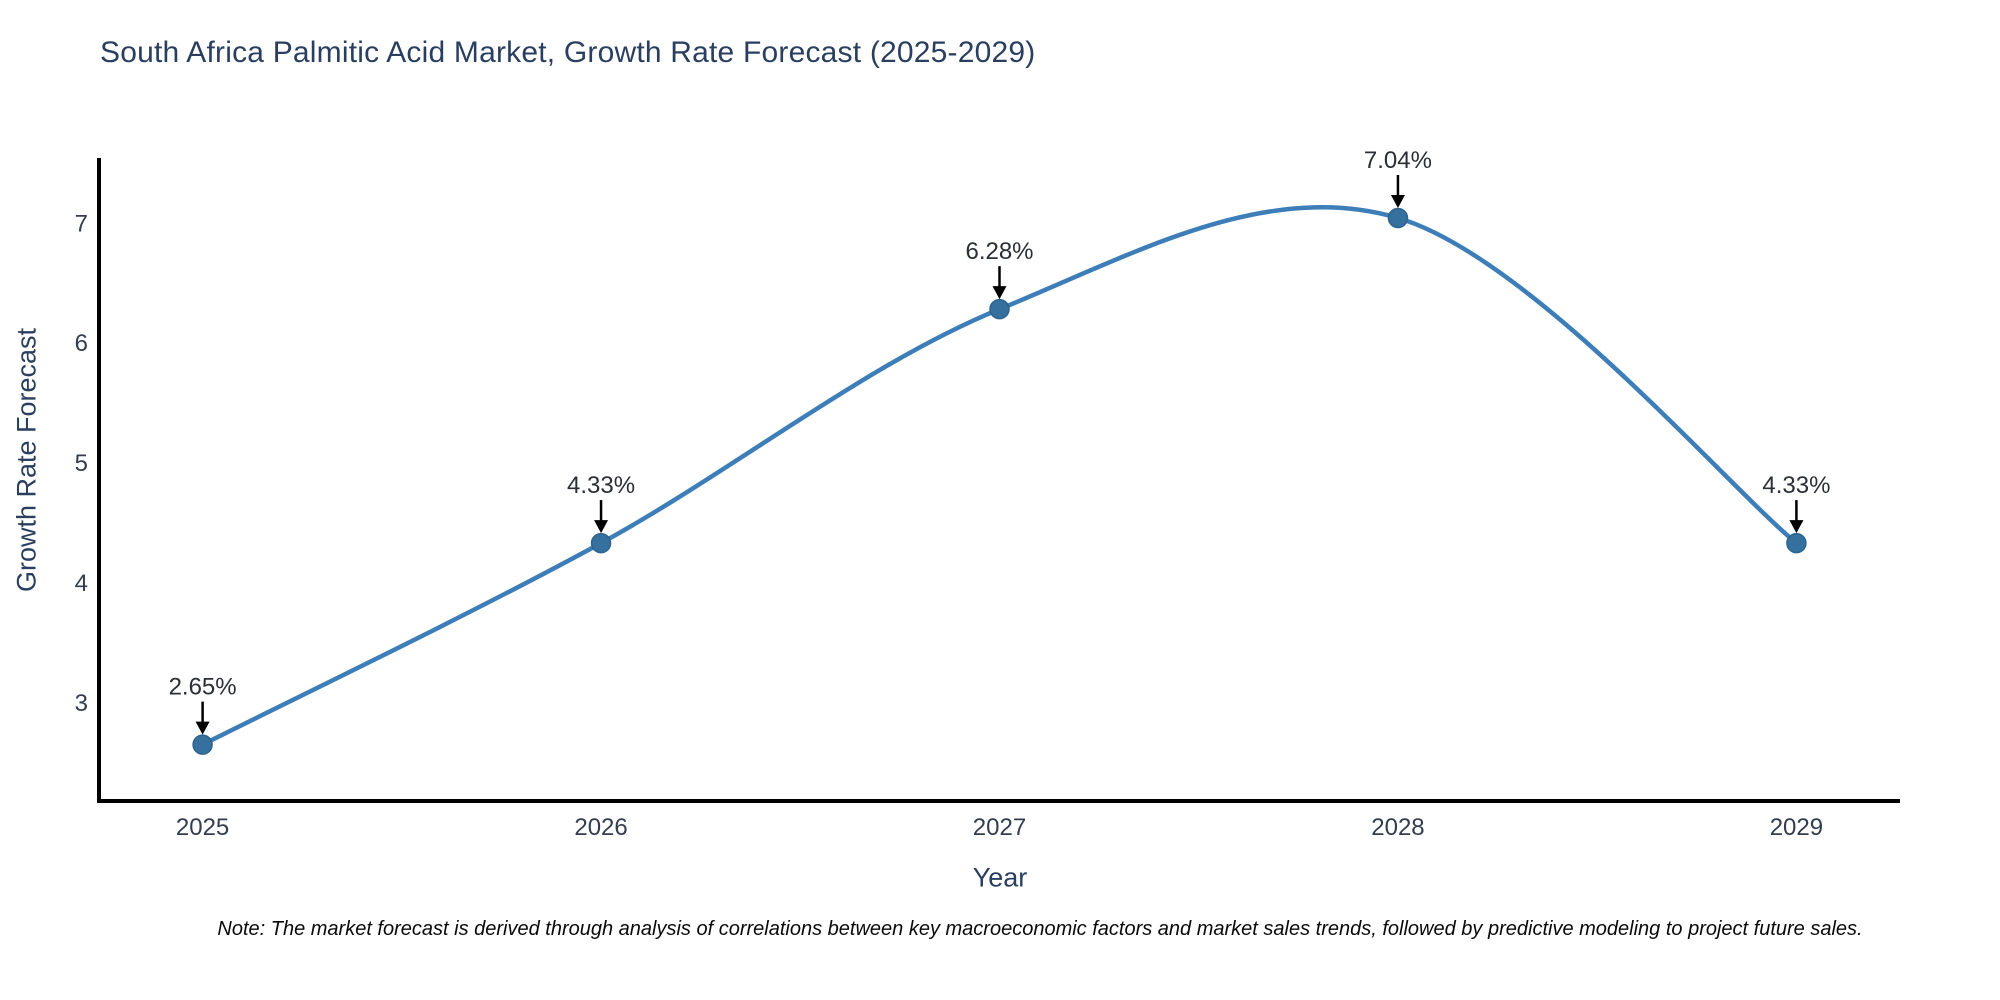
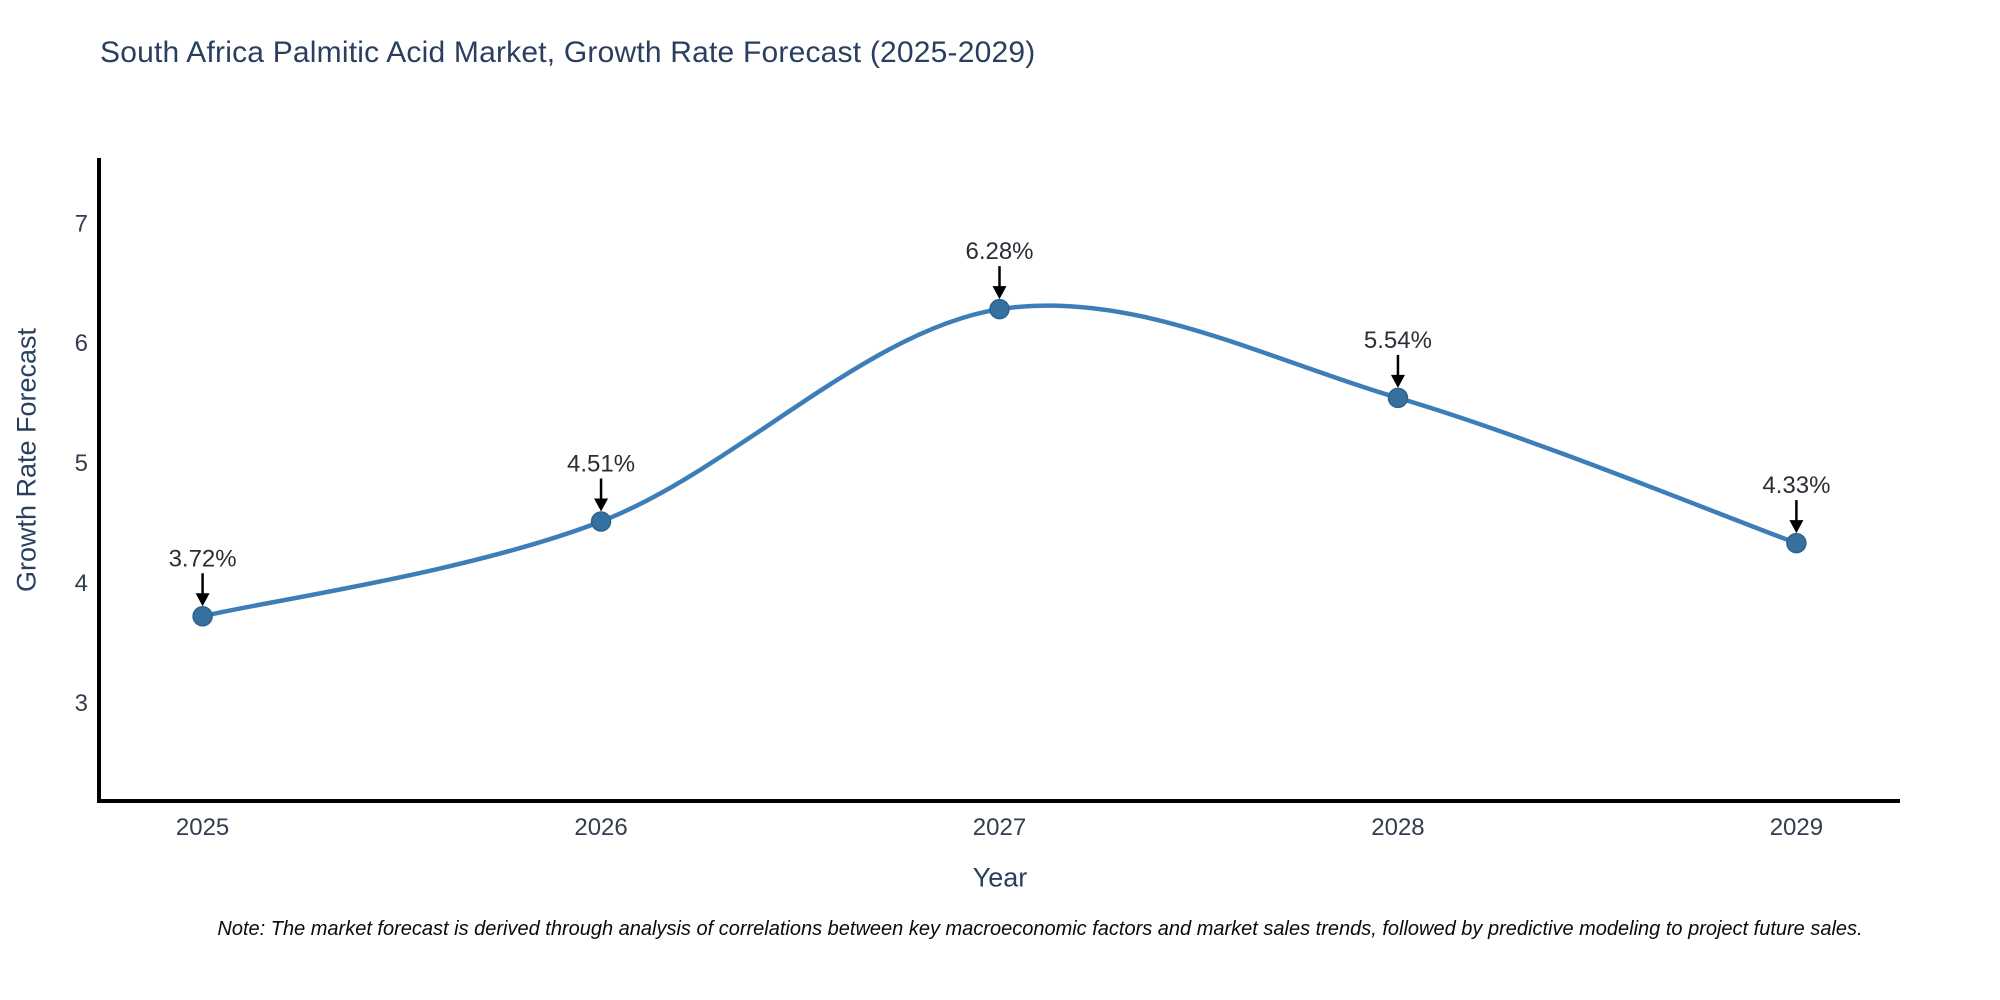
2025: 2.65% -> 3.72%
2026: 4.33% -> 4.51%
2028: 7.04% -> 5.54%
